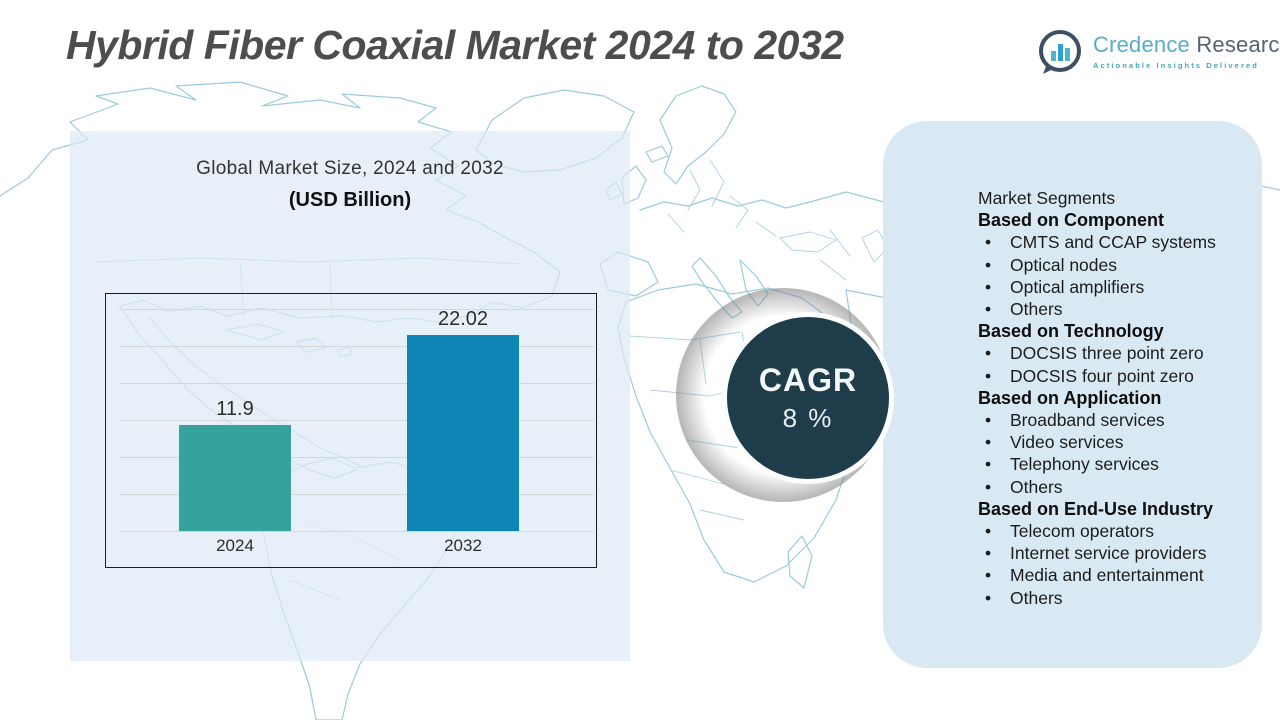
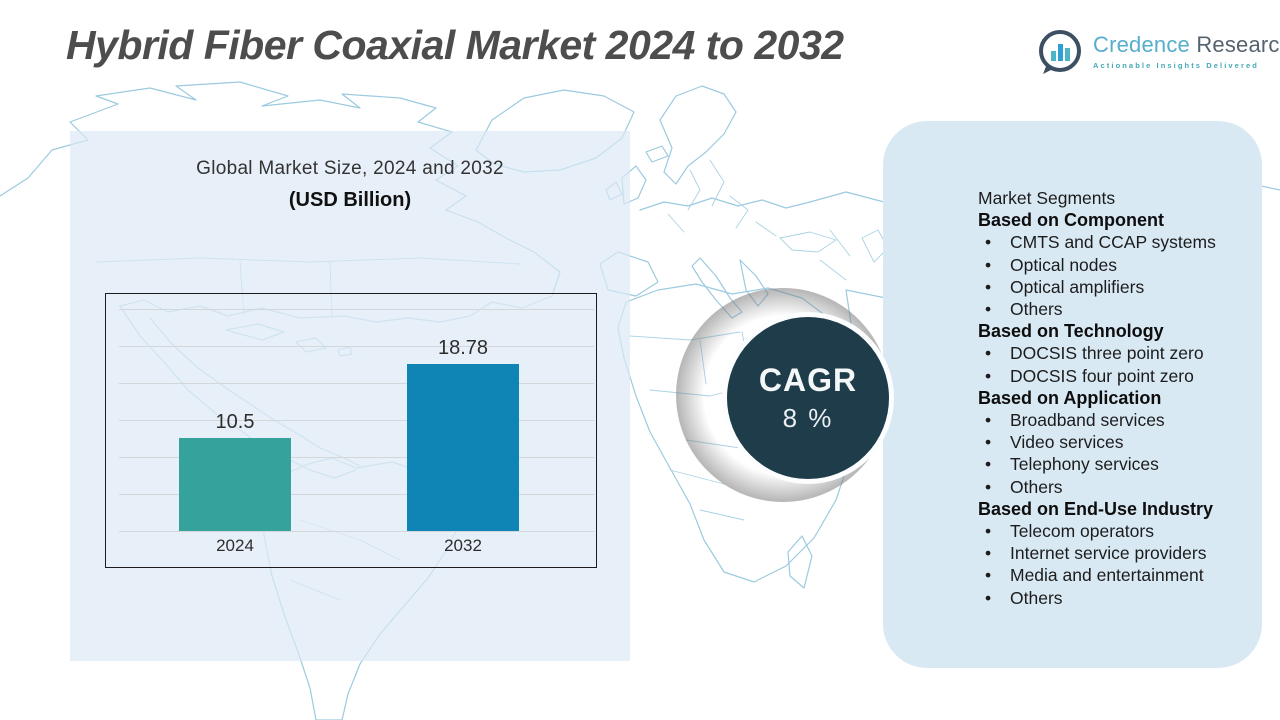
2024: 11.9 -> 10.5
2032: 22.02 -> 18.78
